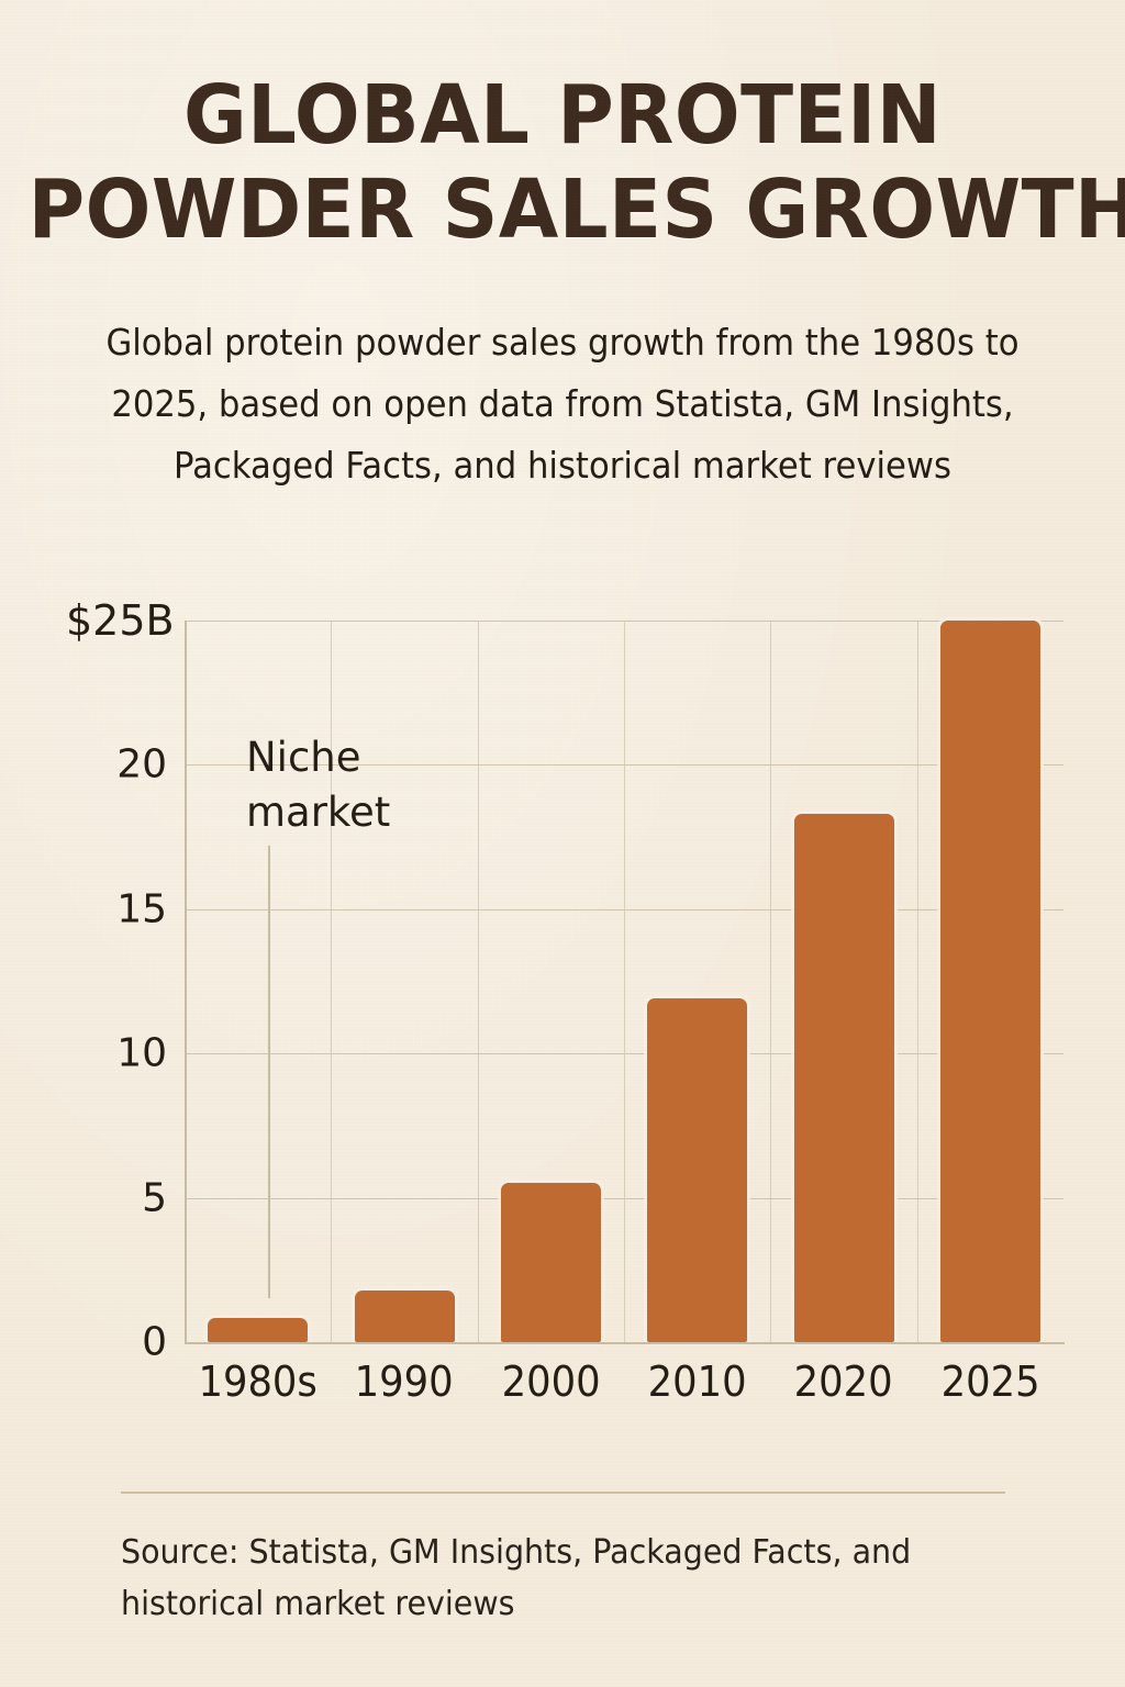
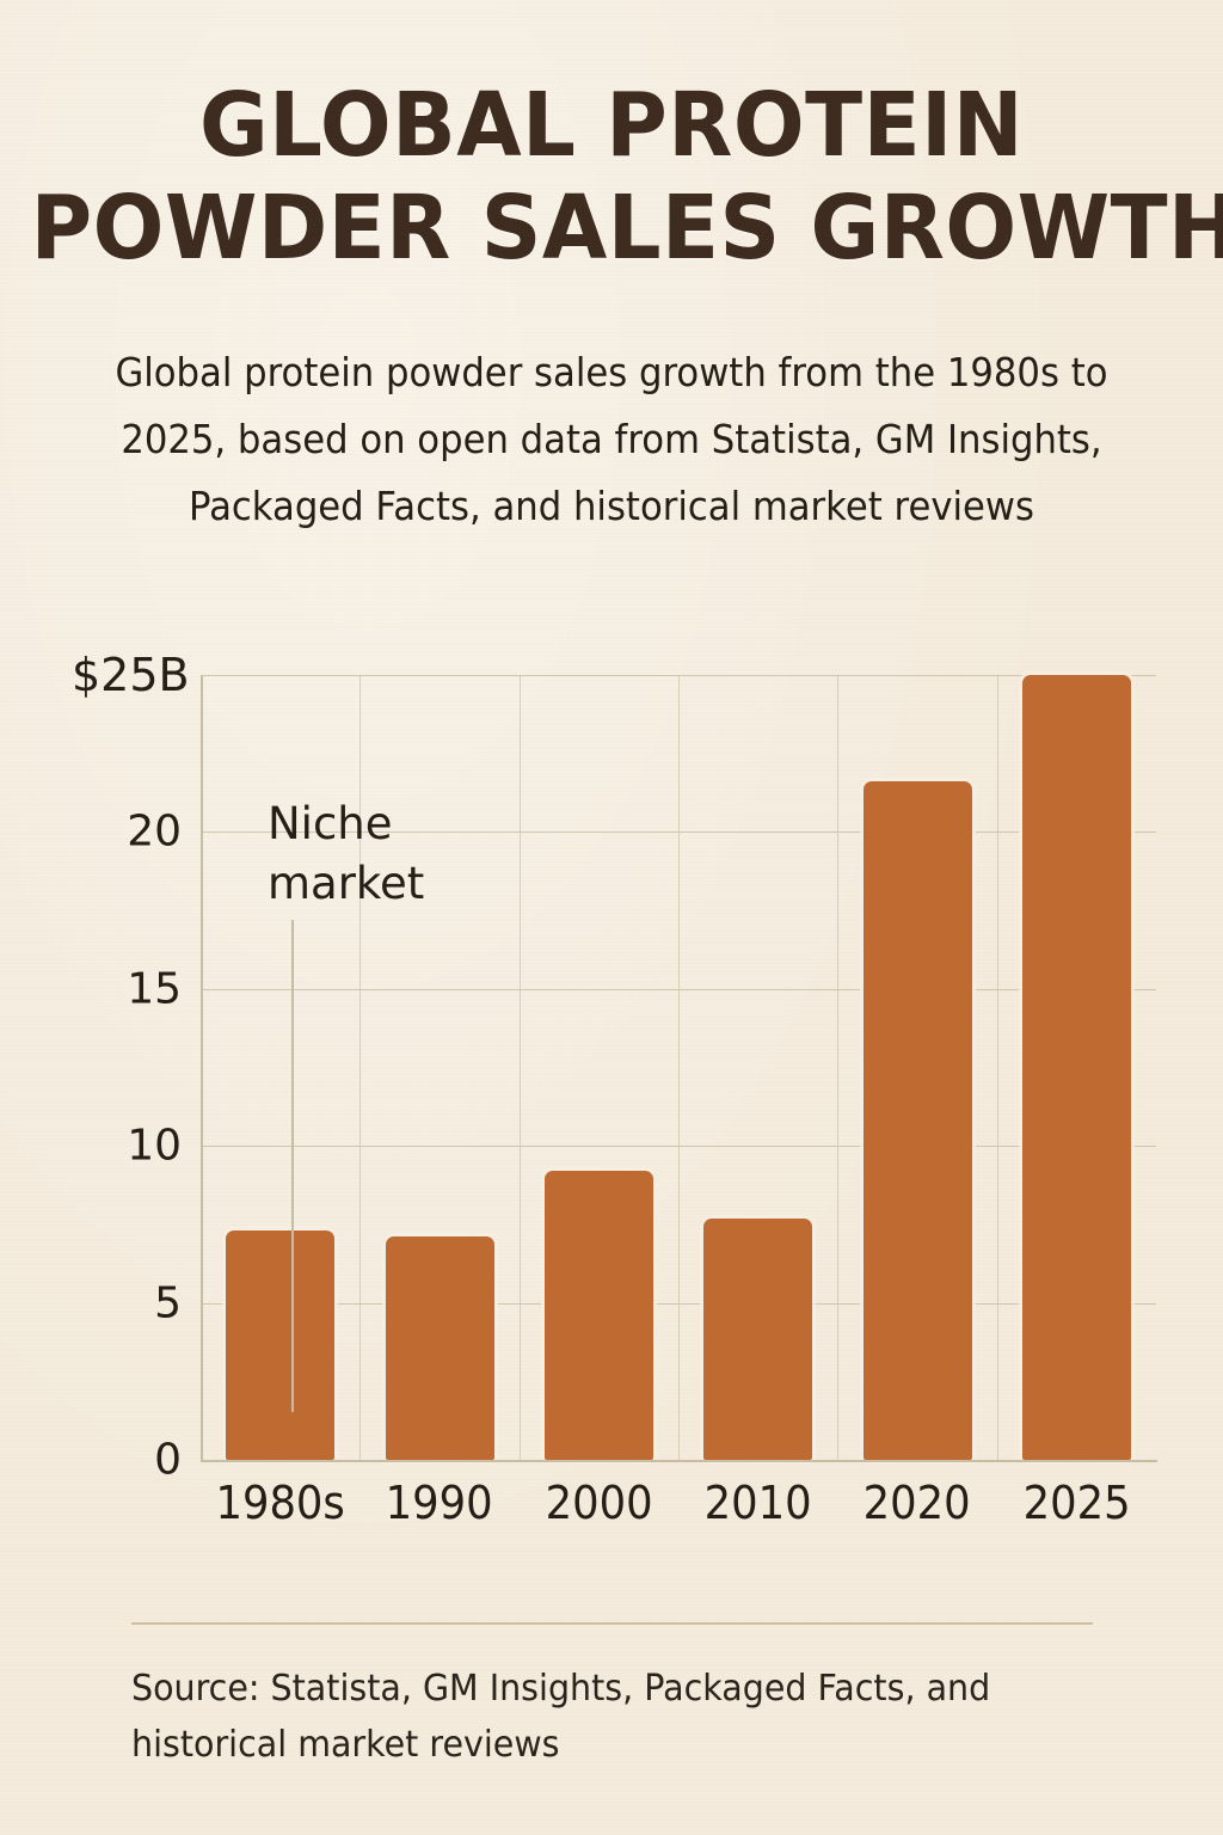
1980s: 0.8 -> 7.3
1990: 1.8 -> 7.1
2000: 5.5 -> 9.2
2010: 11.9 -> 7.7
2020: 18.3 -> 21.6
